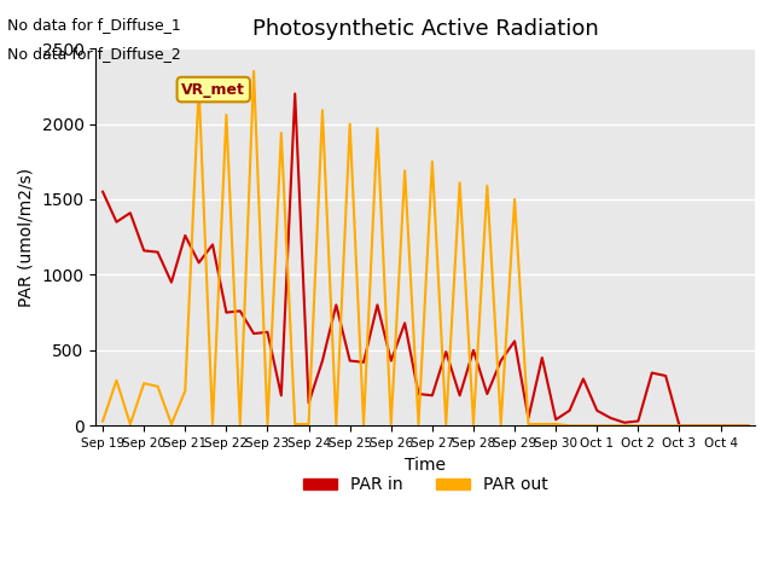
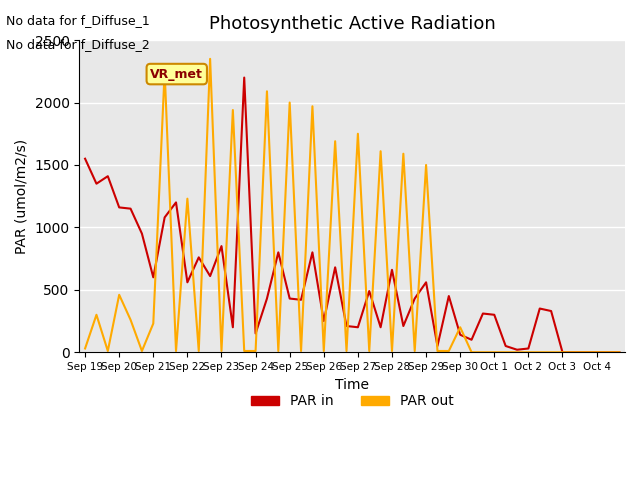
PAR out/Sep 20: 280 -> 460
PAR in/Sep 21: 1260 -> 600
PAR in/Sep 22: 750 -> 560
PAR out/Sep 22: 2060 -> 1230
PAR in/Sep 23: 620 -> 850
PAR in/Sep 26: 430 -> 250
PAR in/Sep 28: 500 -> 660
PAR in/Sep 30: 40 -> 140
PAR out/Sep 30: 10 -> 200
PAR in/Oct 1: 100 -> 300
